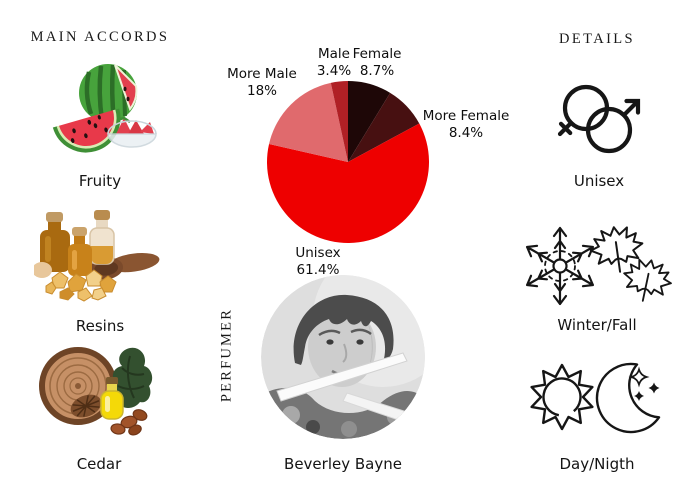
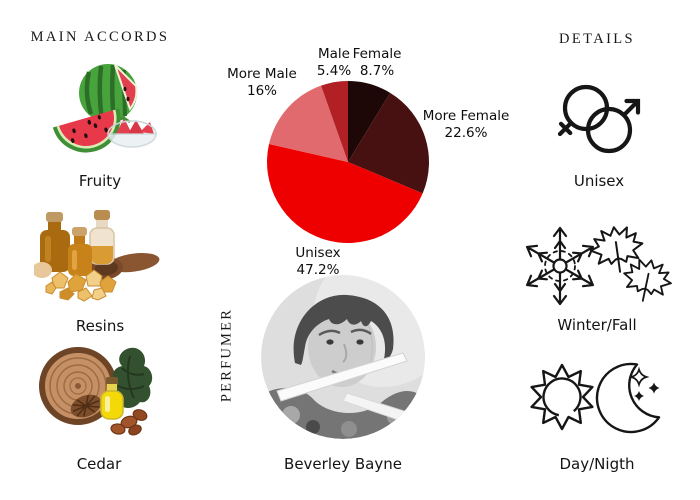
More Female: 8.4% -> 22.6%
Unisex: 61.4% -> 47.2%
More Male: 18% -> 16%
Male: 3.4% -> 5.4%
